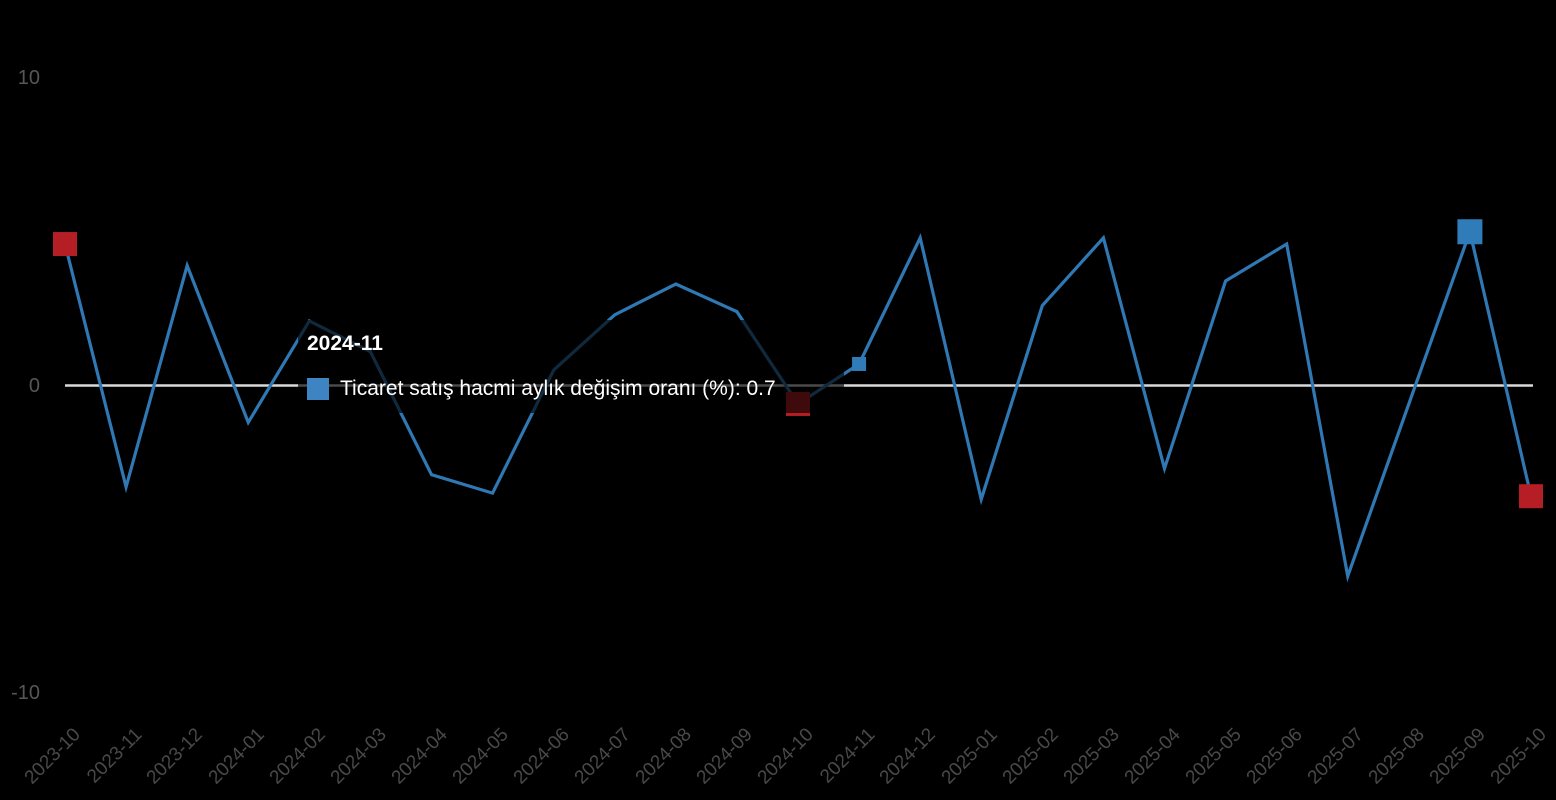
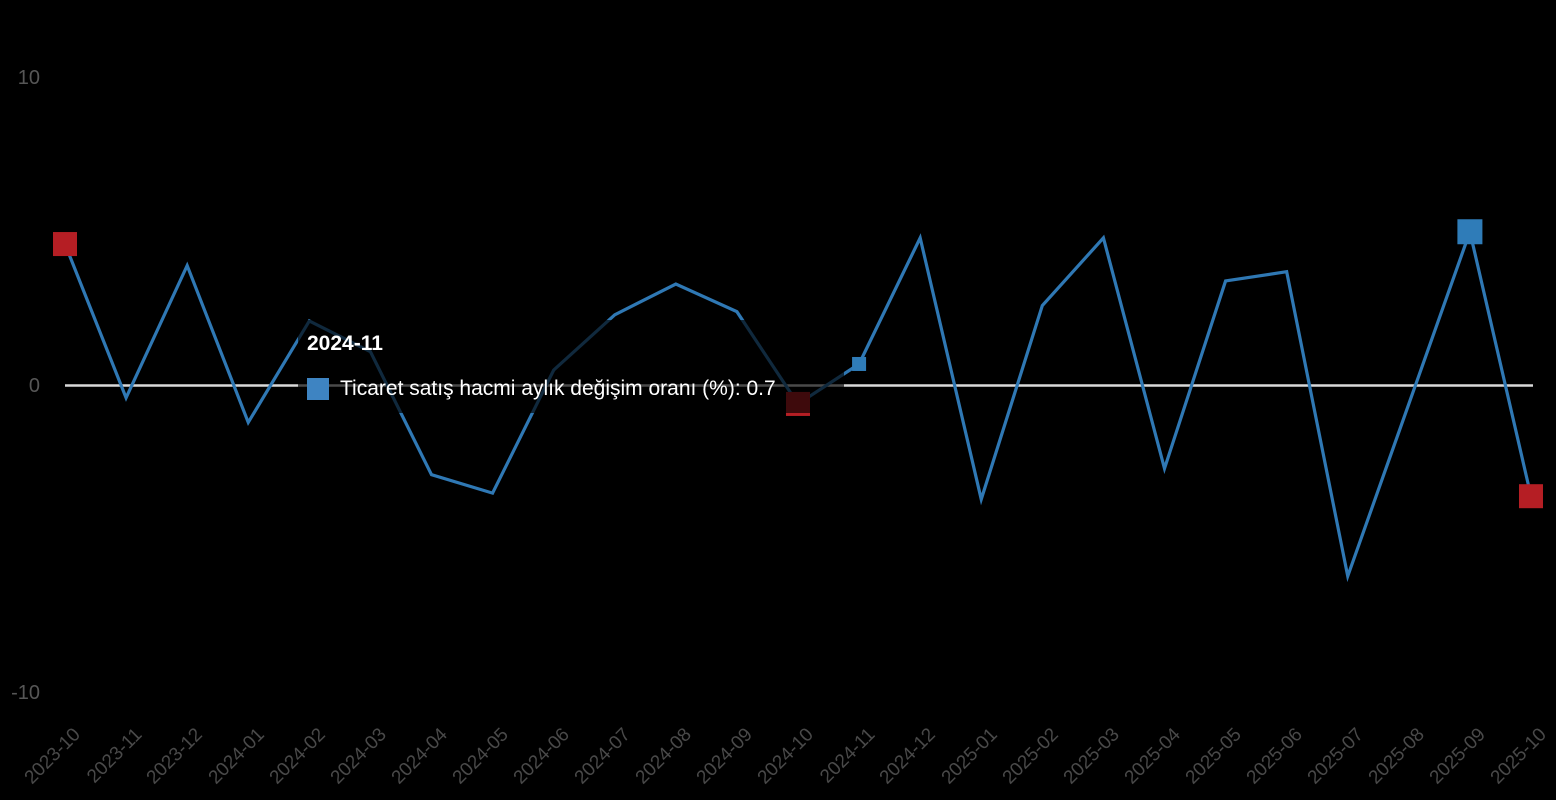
2023-11: -3.3 -> -0.4
2025-06: 4.6 -> 3.7
